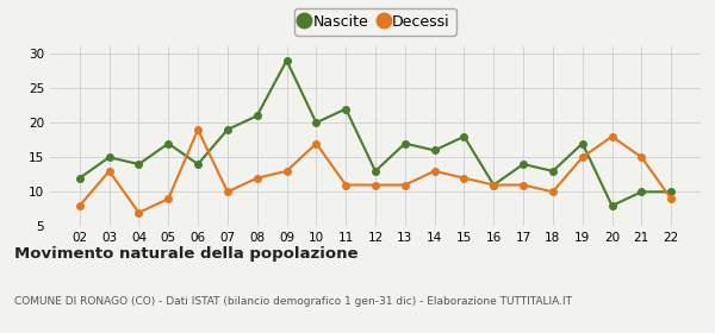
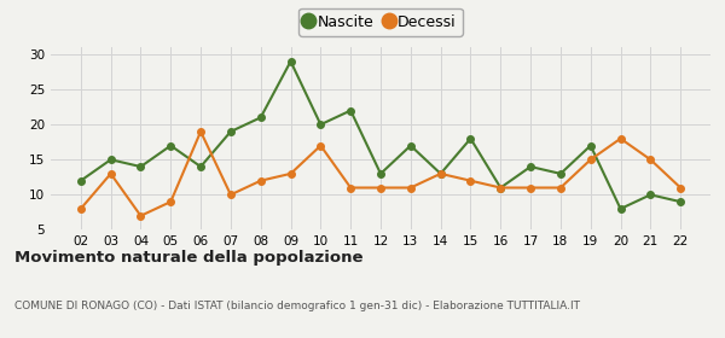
Nascite/14: 16 -> 13
Decessi/18: 10 -> 11
Nascite/22: 10 -> 9
Decessi/22: 9 -> 11
